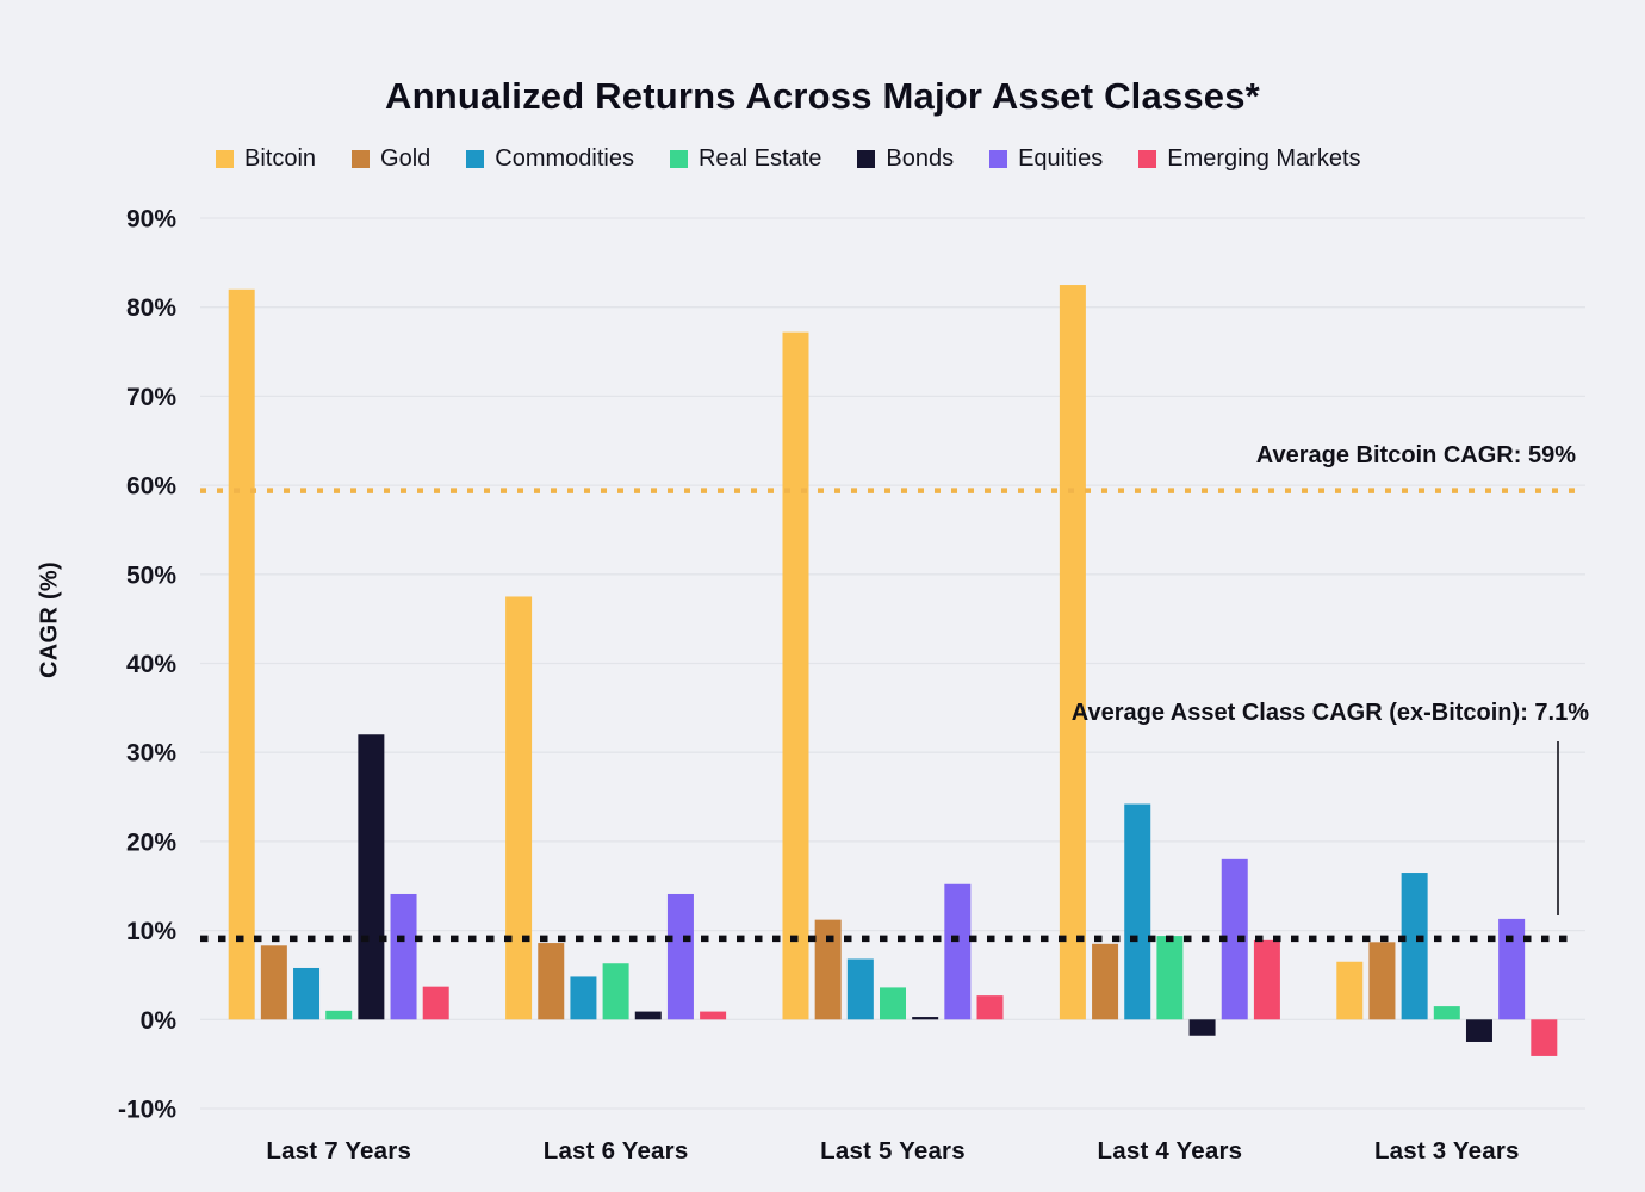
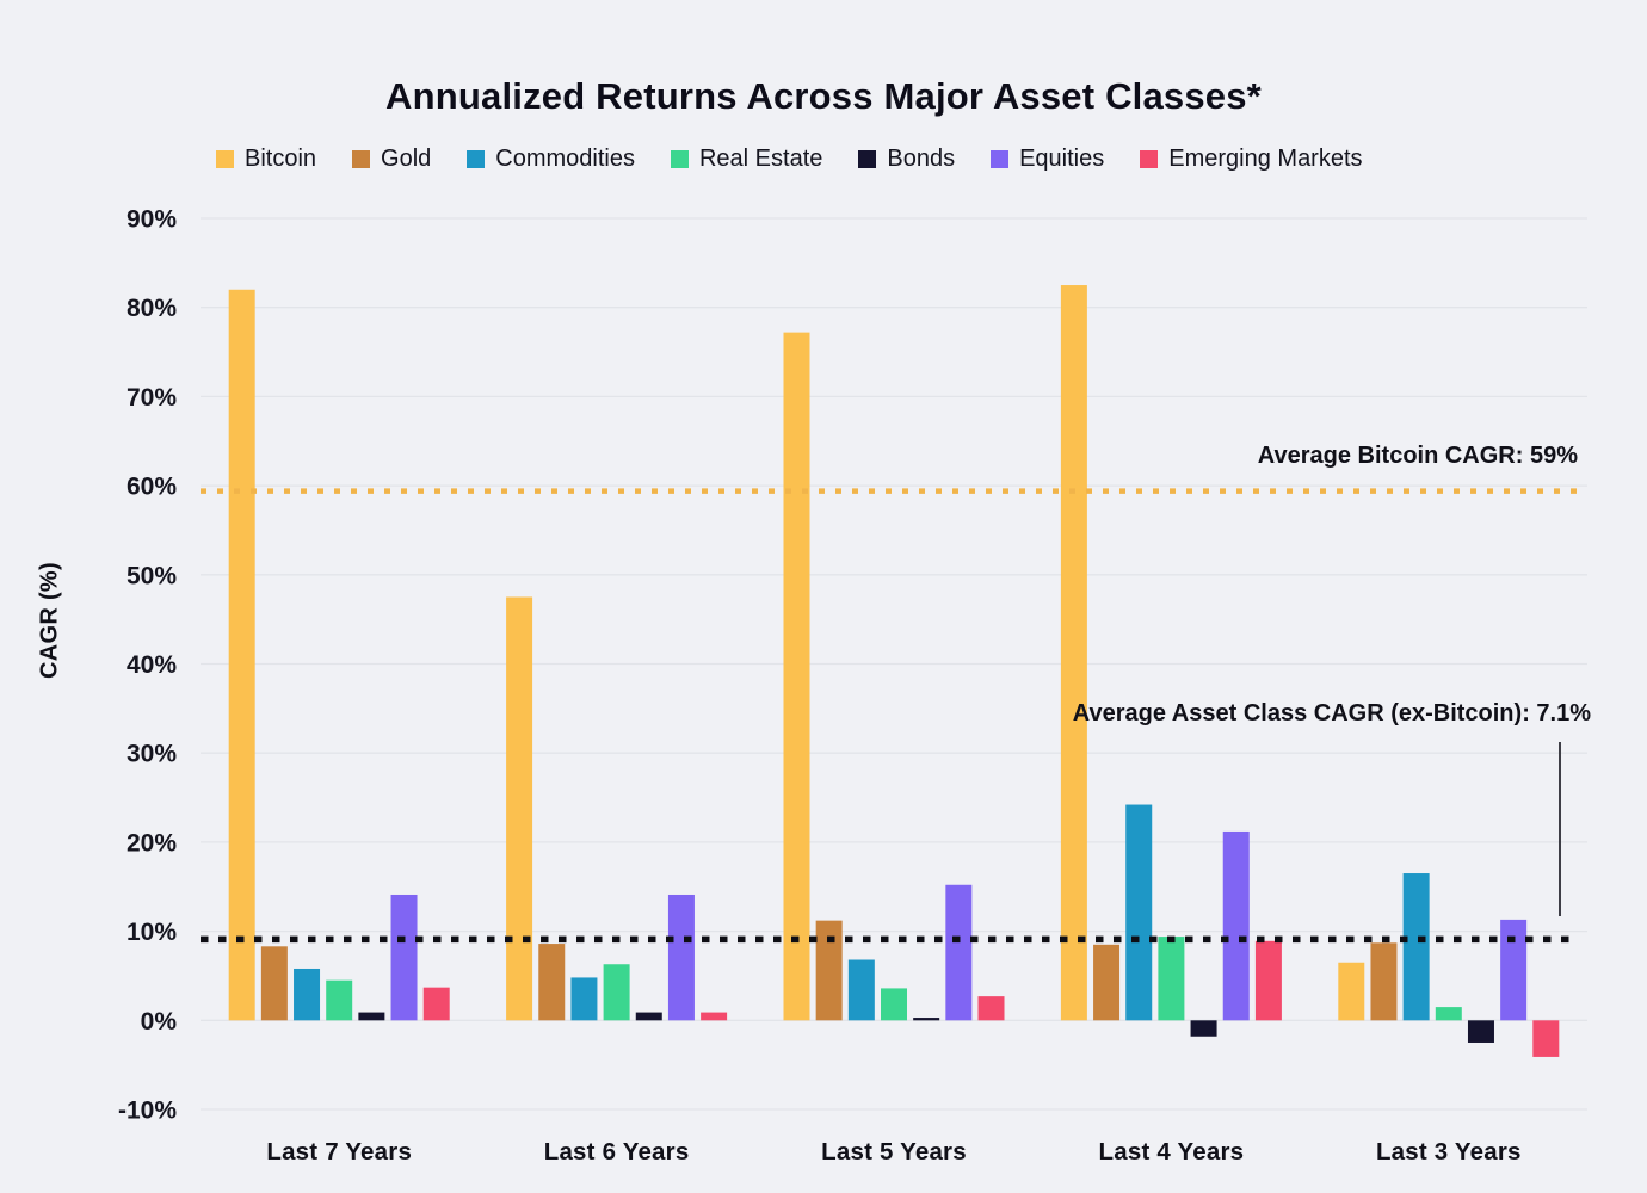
Real Estate/Last 7 Years: 1% -> 4%
Bonds/Last 7 Years: 32% -> 1%
Equities/Last 4 Years: 18% -> 21%
